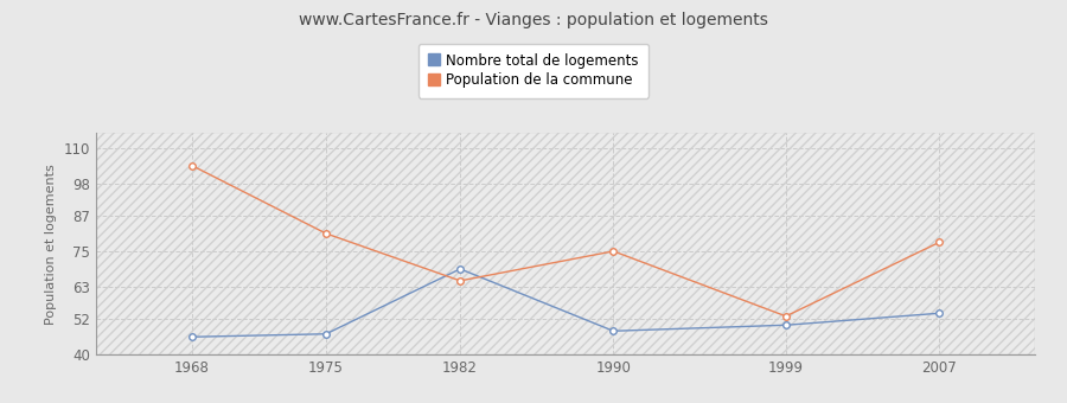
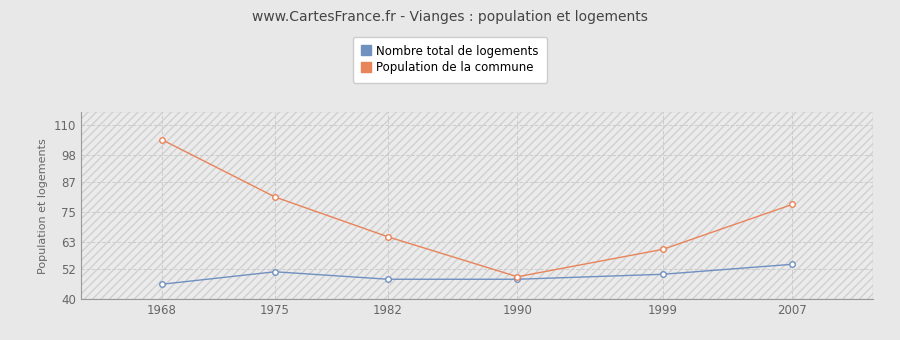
Nombre total de logements/1975: 47 -> 51
Nombre total de logements/1982: 69 -> 48
Population de la commune/1990: 75 -> 49
Population de la commune/1999: 53 -> 60
